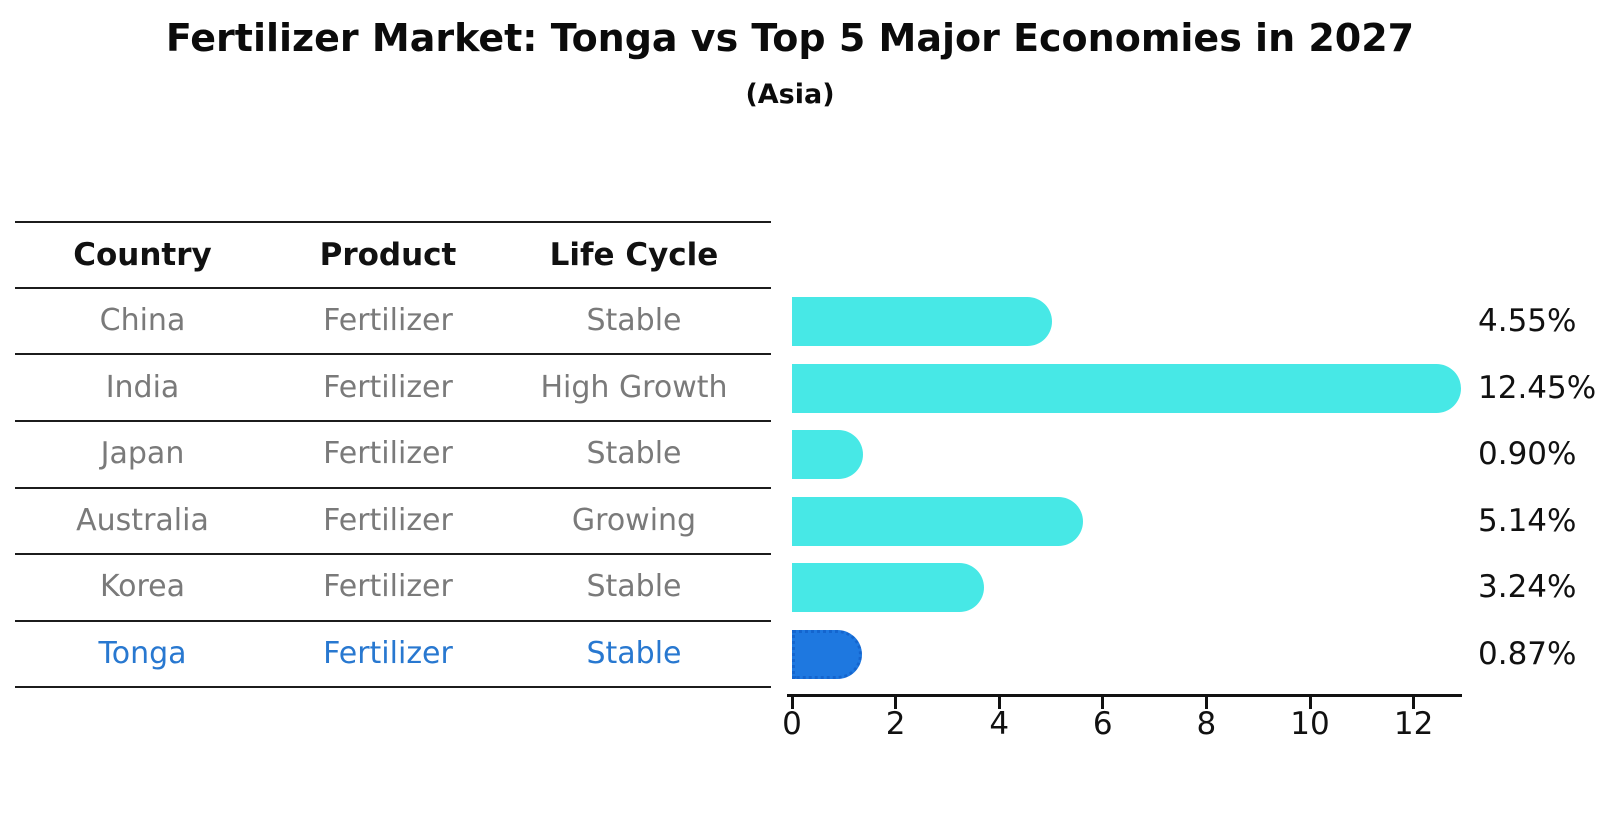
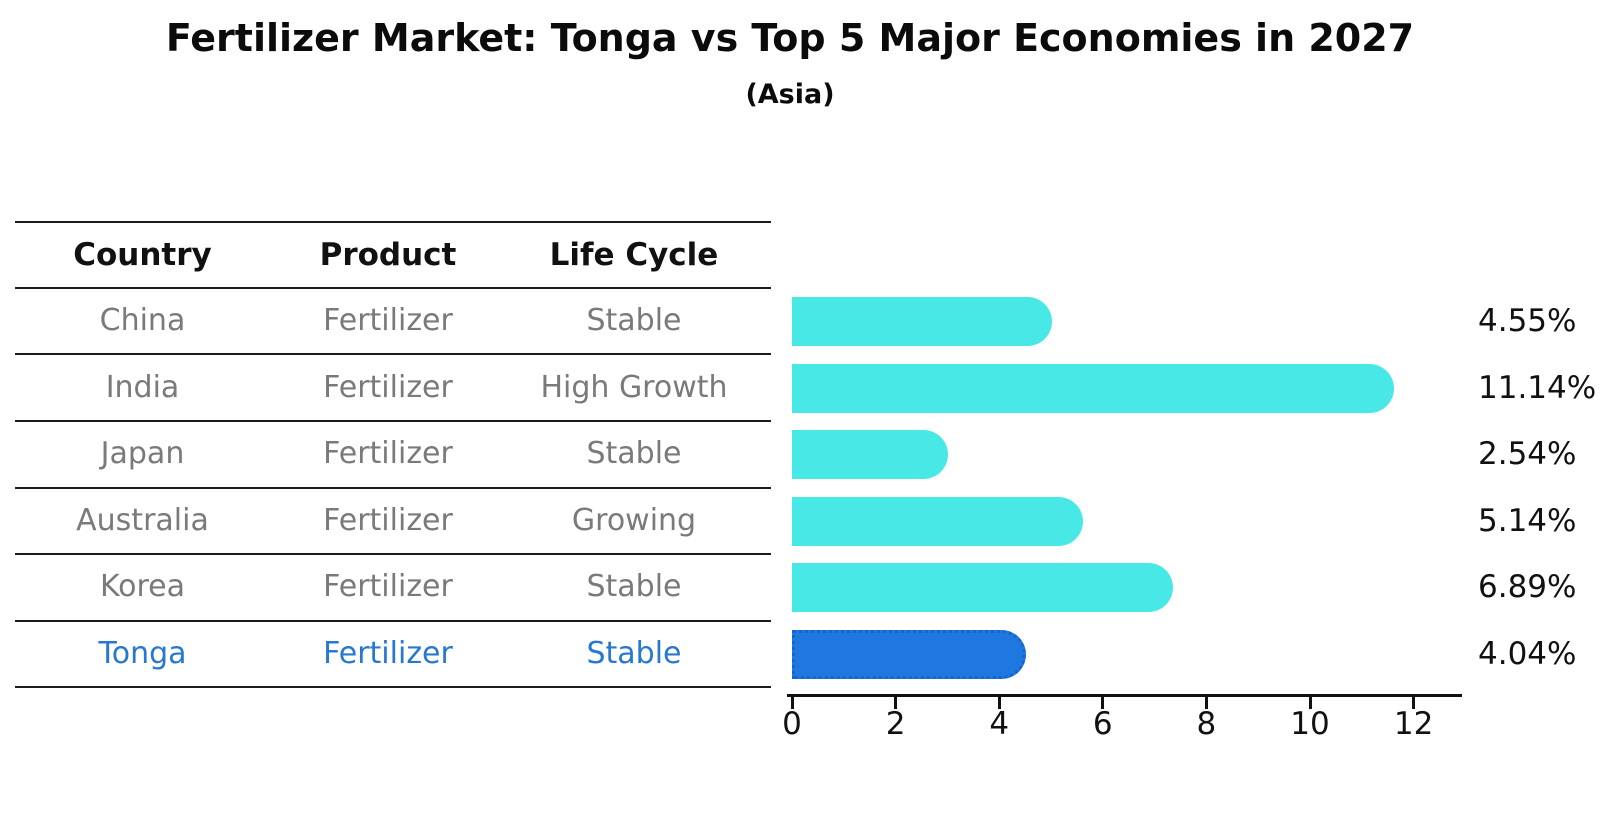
India: 12.45% -> 11.14%
Japan: 0.90% -> 2.54%
Korea: 3.24% -> 6.89%
Tonga: 0.87% -> 4.04%
